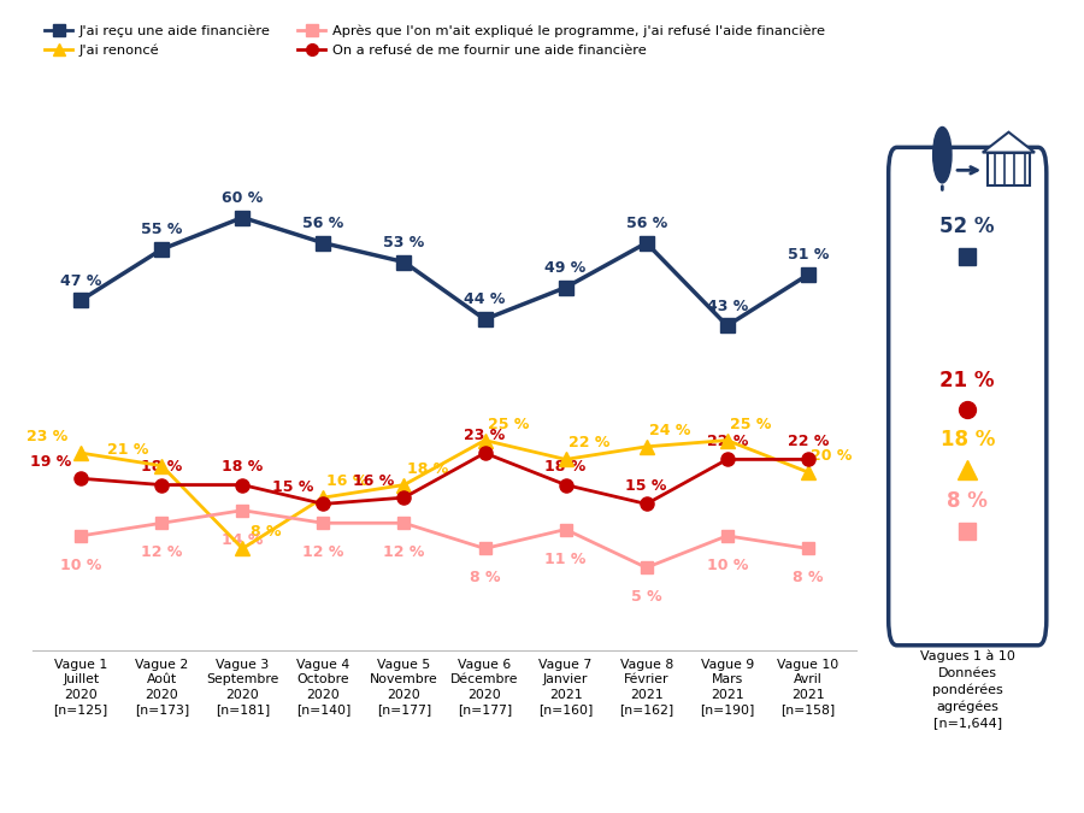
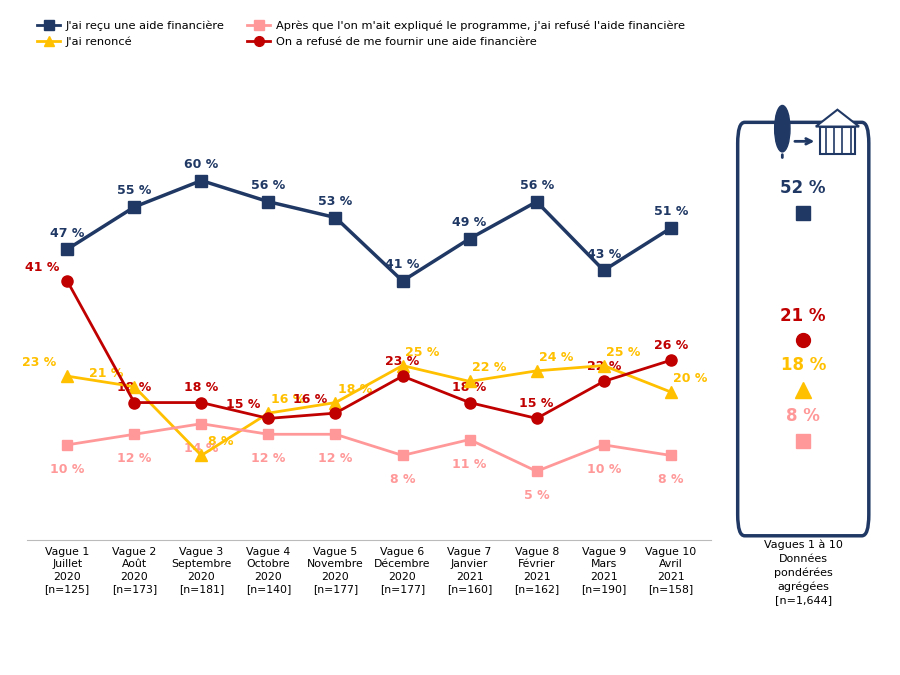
On a refusé de me fournir une aide financière/Vague 1 Juillet 2020 [n=125]: 19 -> 41
J'ai reçu une aide financière/Vague 6 Décembre 2020 [n=177]: 44 -> 41
On a refusé de me fournir une aide financière/Vague 10 Avril 2021 [n=158]: 22 -> 26
